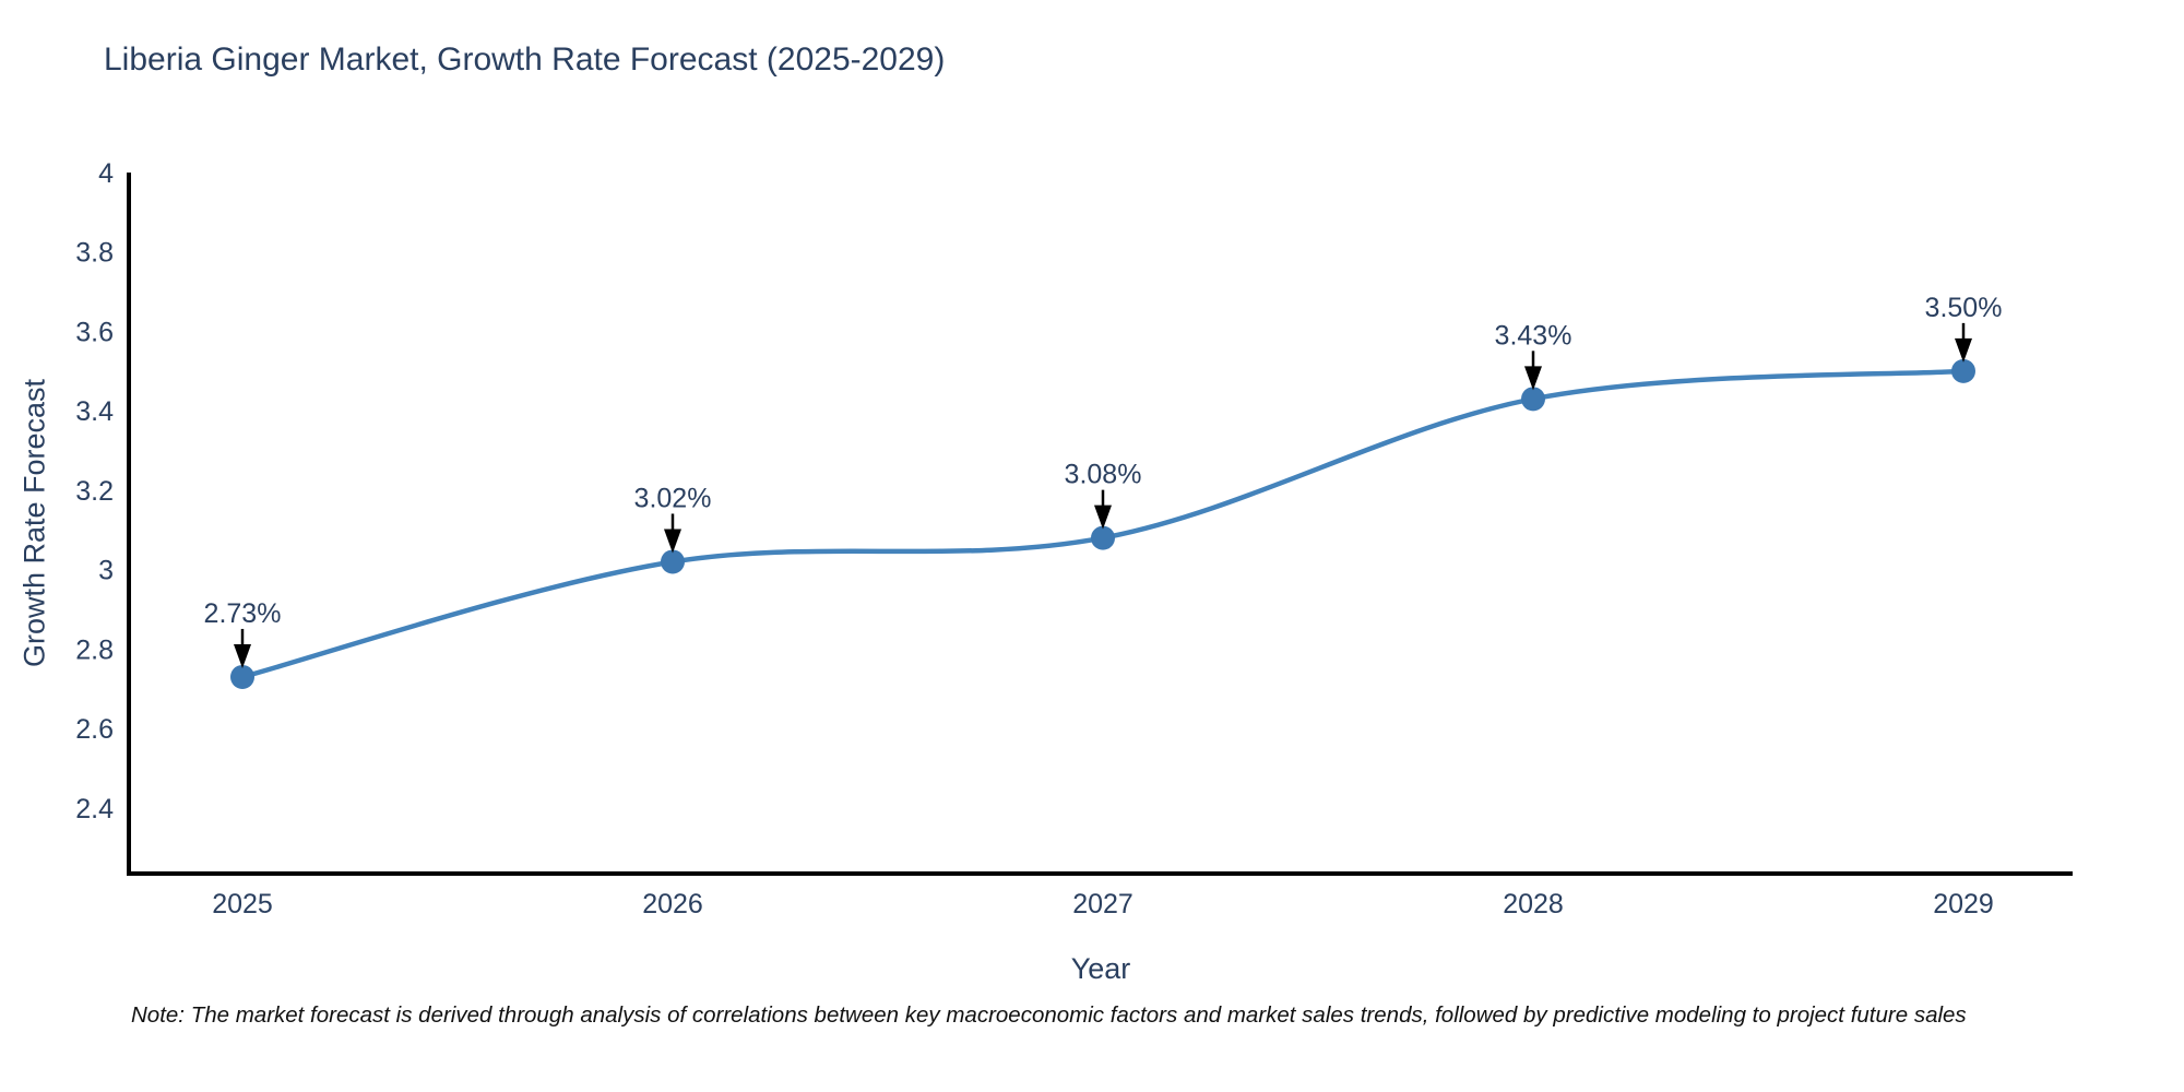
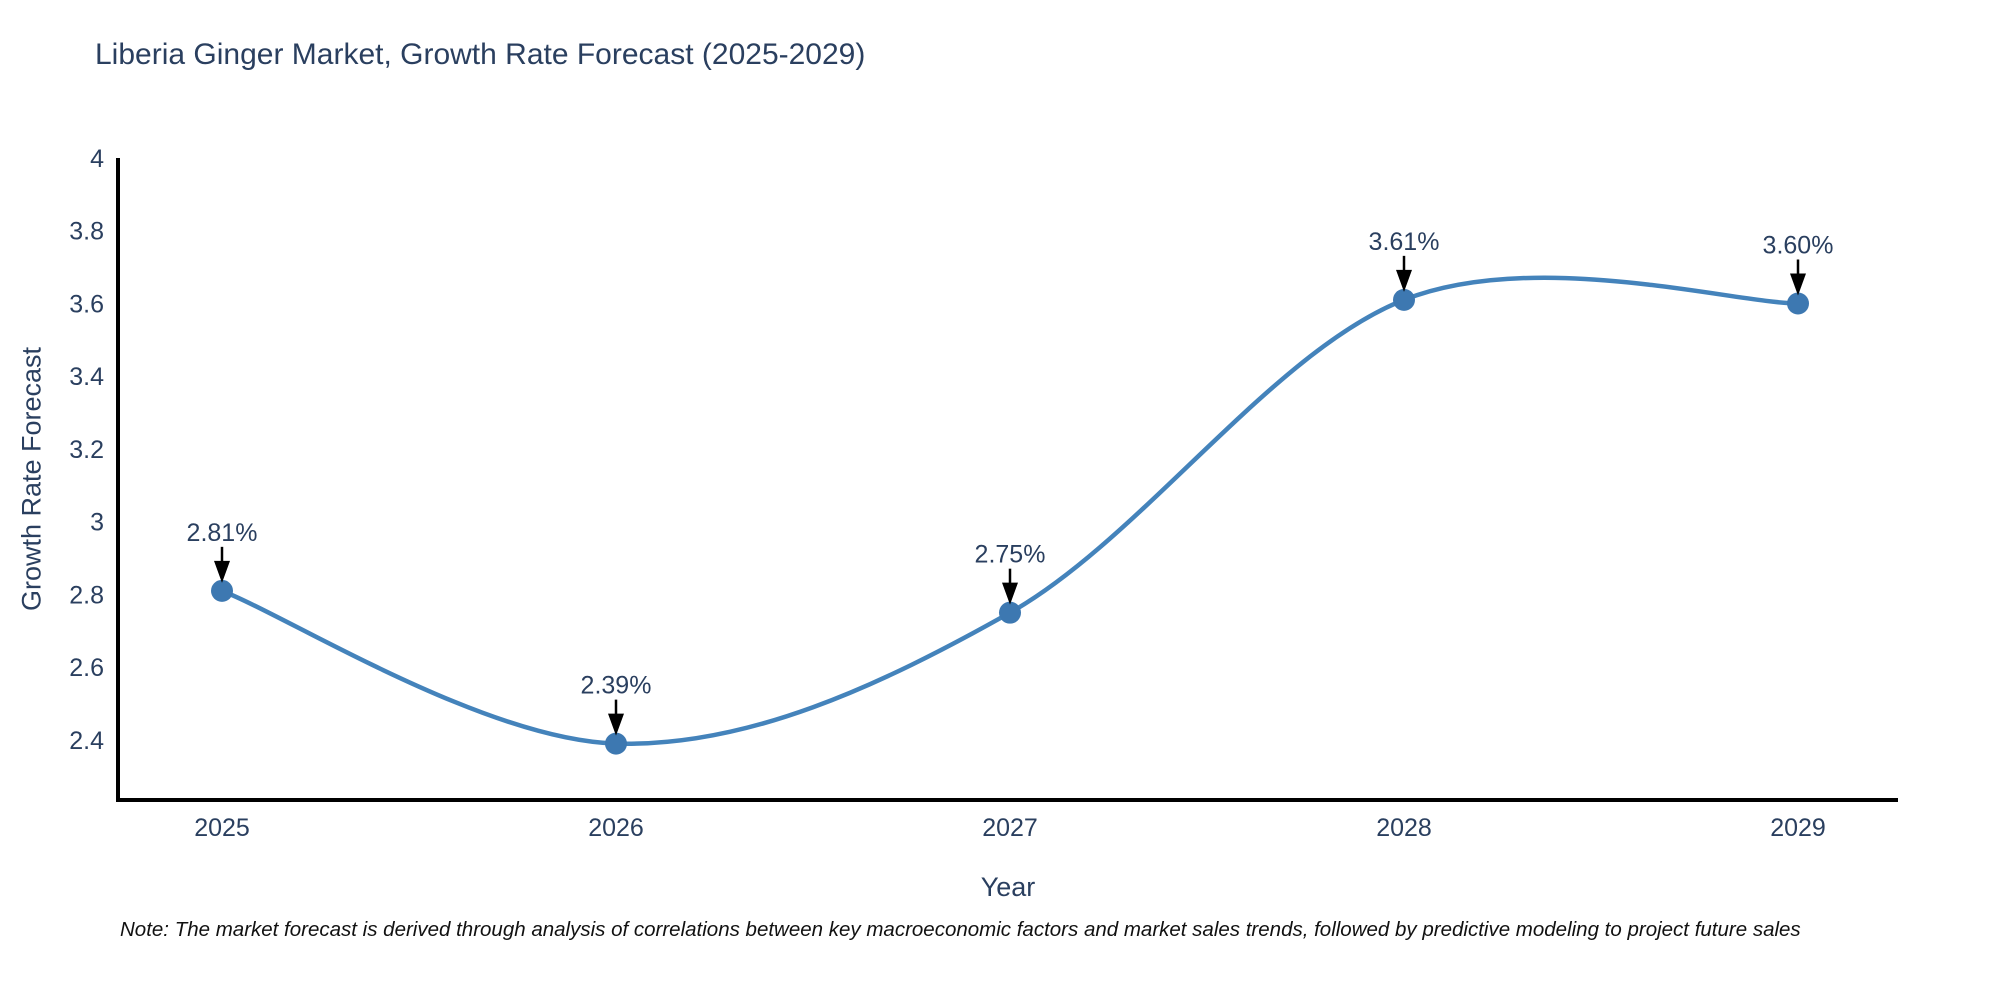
2025: 2.73% -> 2.81%
2026: 3.02% -> 2.39%
2027: 3.08% -> 2.75%
2028: 3.43% -> 3.61%
2029: 3.50% -> 3.60%
